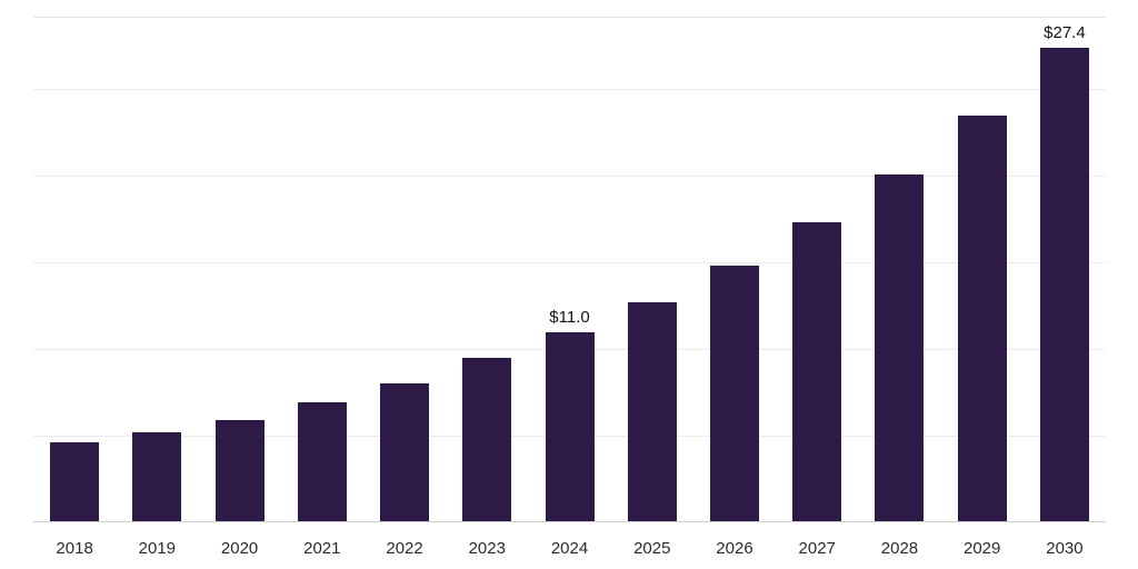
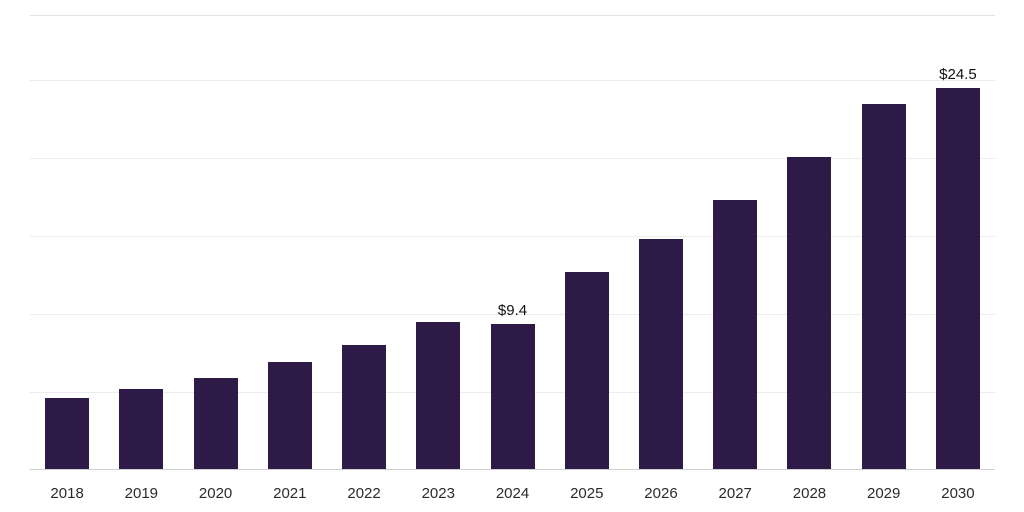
2024: $11.0 -> $9.4
2030: $27.4 -> $24.5
